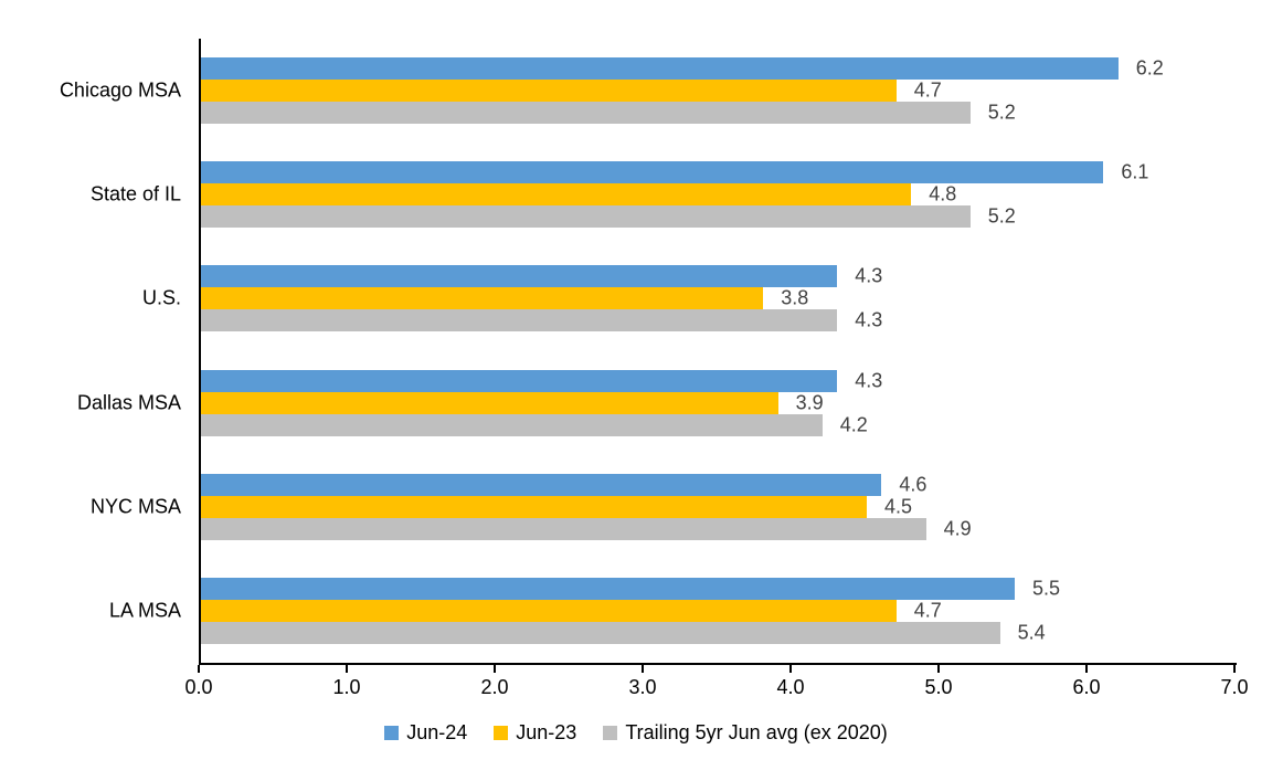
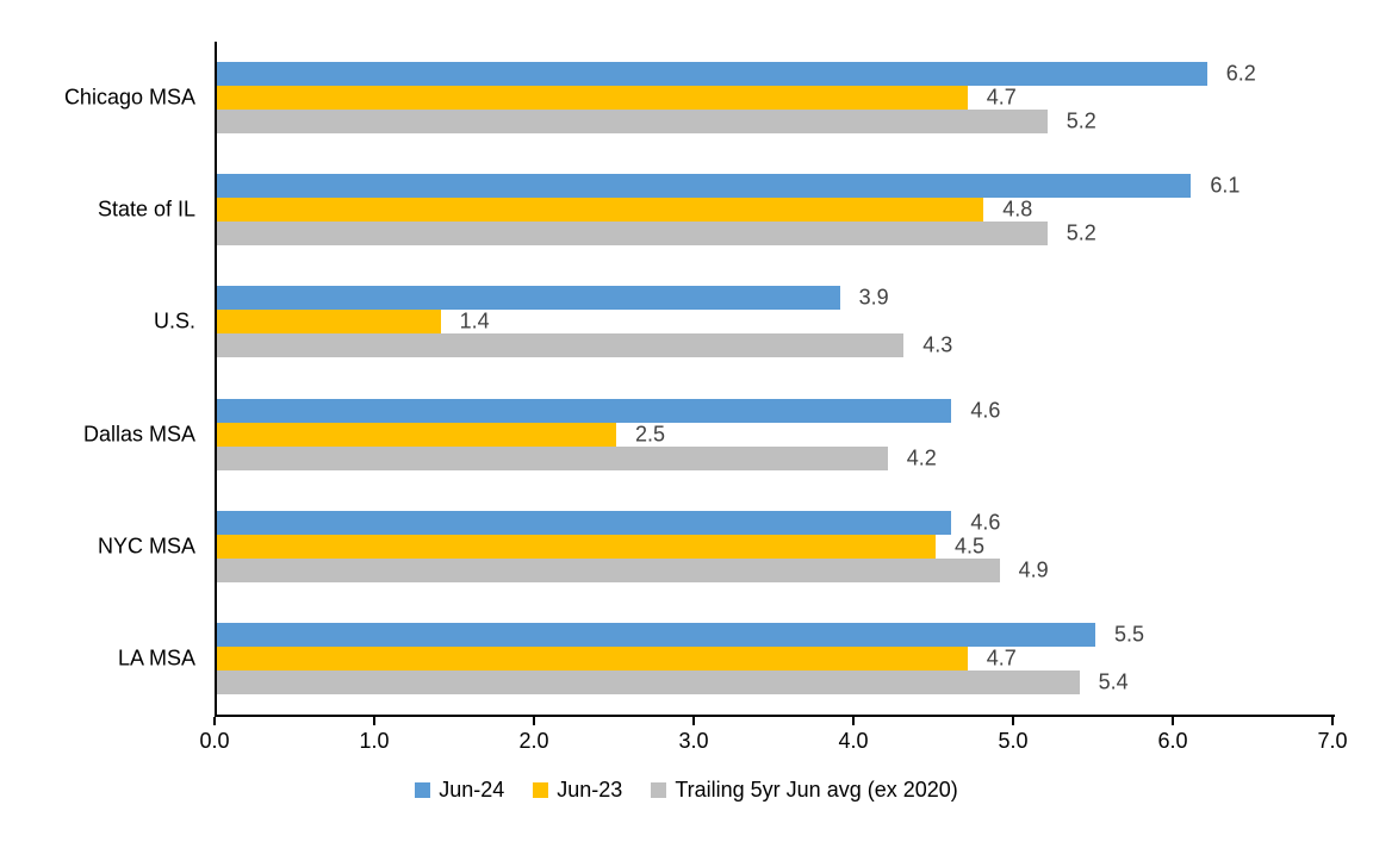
Jun-24/U.S.: 4.3 -> 3.9
Jun-23/U.S.: 3.8 -> 1.4
Jun-24/Dallas MSA: 4.3 -> 4.6
Jun-23/Dallas MSA: 3.9 -> 2.5
